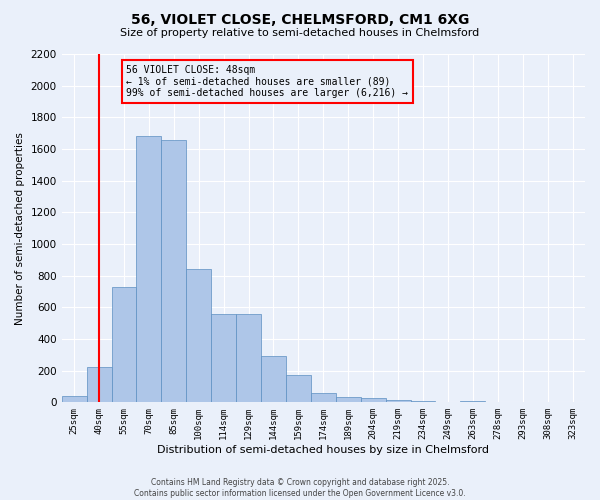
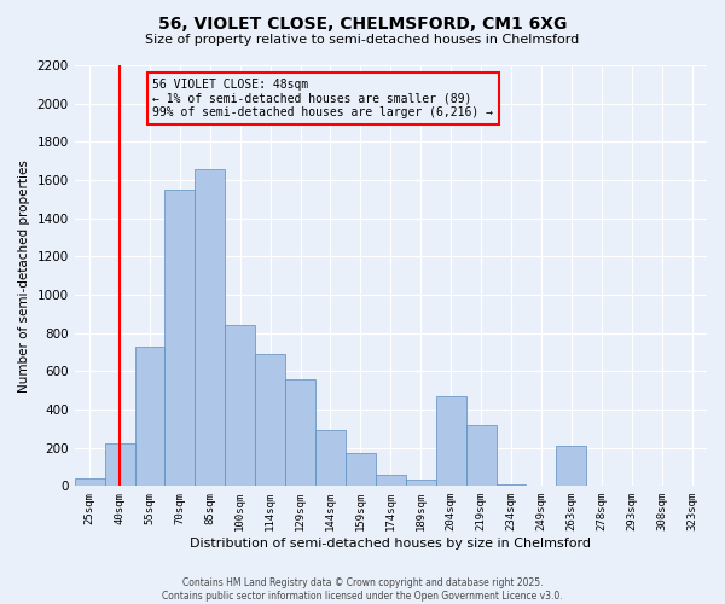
70sqm: 1680 -> 1550
114sqm: 560 -> 690
204sqm: 20 -> 470
219sqm: 20 -> 320
263sqm: 10 -> 210
